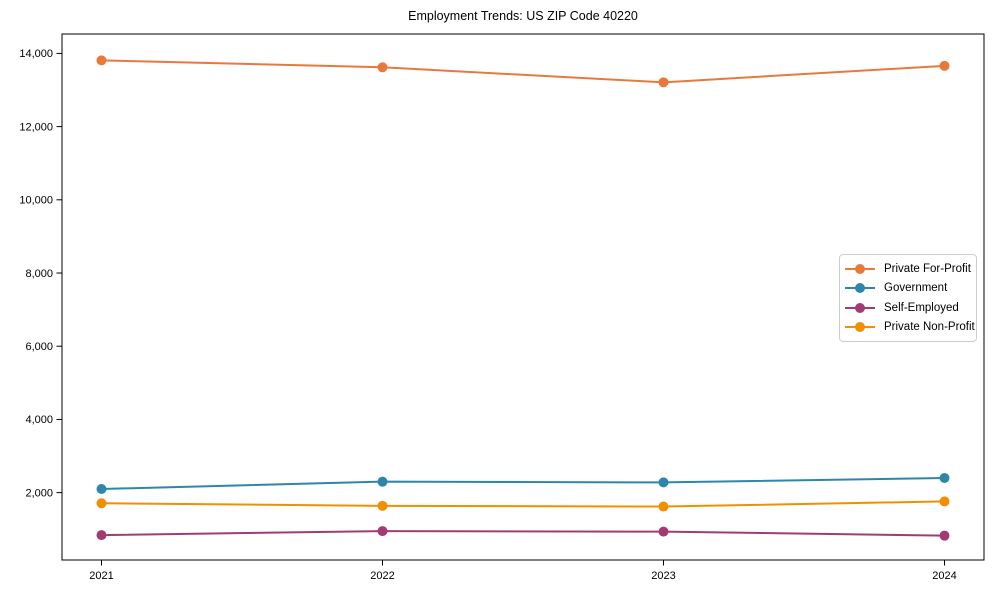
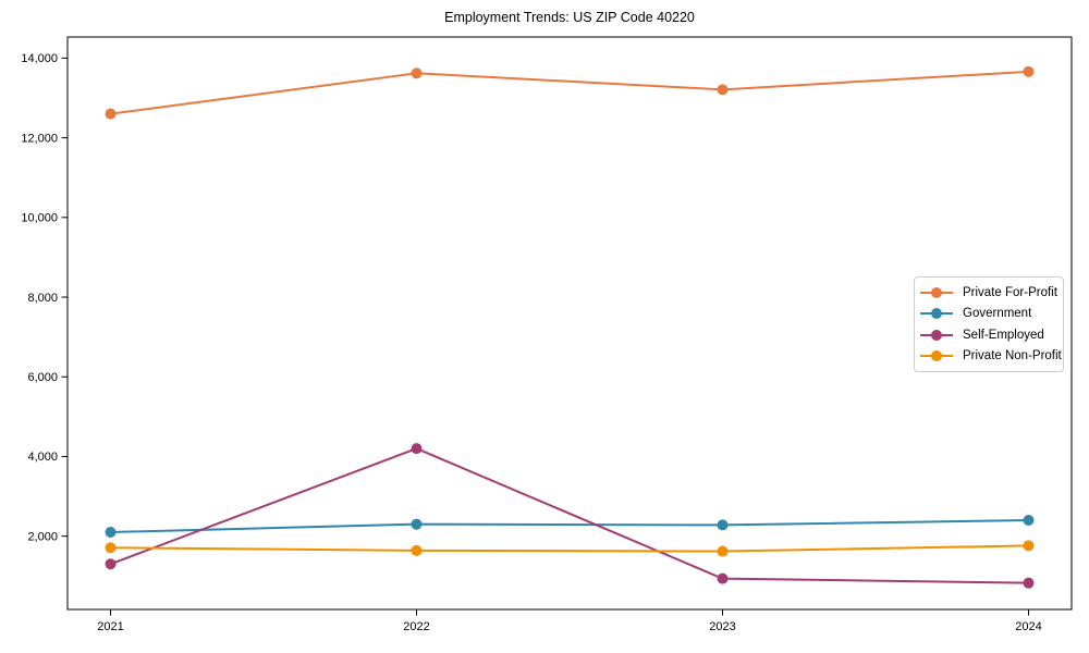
Private For-Profit/2021: 13800 -> 12600
Self-Employed/2021: 800 -> 1300
Self-Employed/2022: 1000 -> 4200
